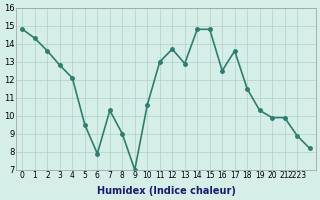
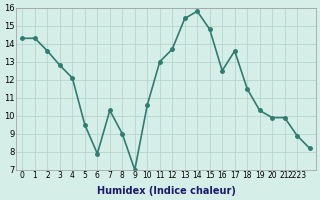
0: 14.8 -> 14.3
13: 12.9 -> 15.4
14: 14.8 -> 15.8
